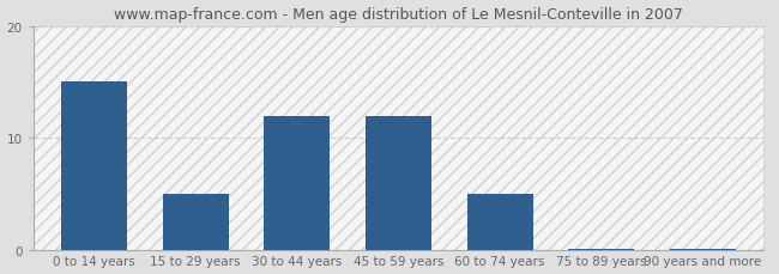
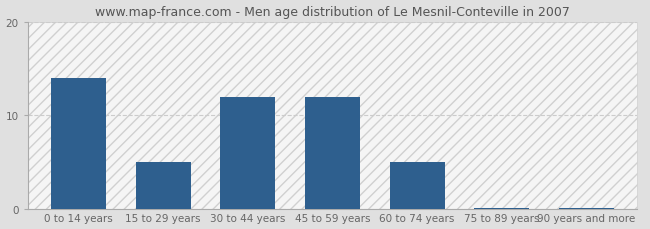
0 to 14 years: 15.0 -> 14.0
